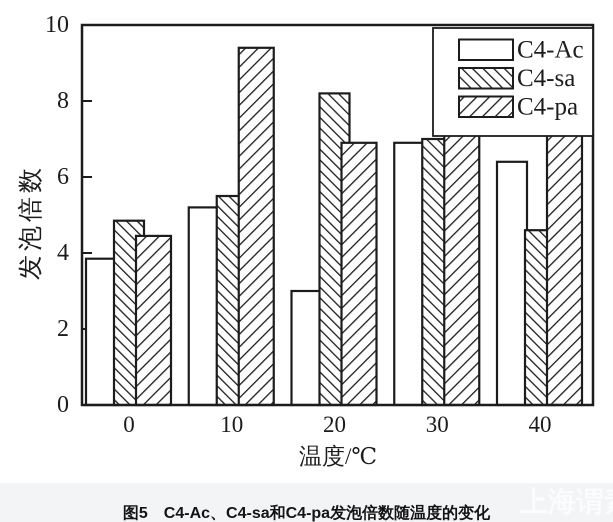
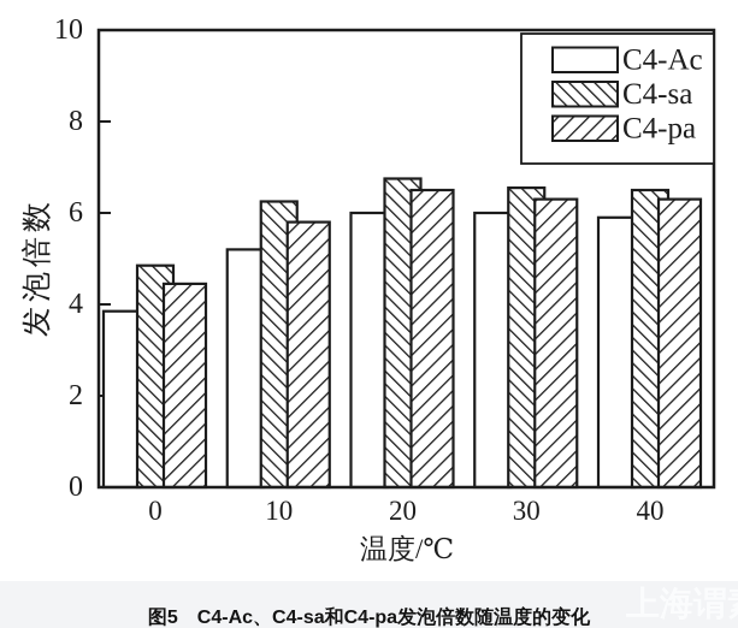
C4-sa/10: 5.5 -> 6.2
C4-pa/10: 9.4 -> 5.8
C4-Ac/20: 3.0 -> 6.0
C4-sa/20: 8.2 -> 6.8
C4-pa/20: 6.9 -> 6.5
C4-Ac/30: 6.9 -> 6.0
C4-sa/30: 7.0 -> 6.5
C4-pa/30: 8.1 -> 6.3
C4-Ac/40: 6.4 -> 5.9
C4-sa/40: 4.6 -> 6.5
C4-pa/40: 7.7 -> 6.3
